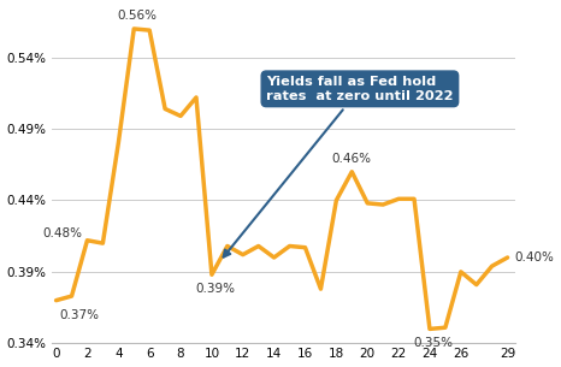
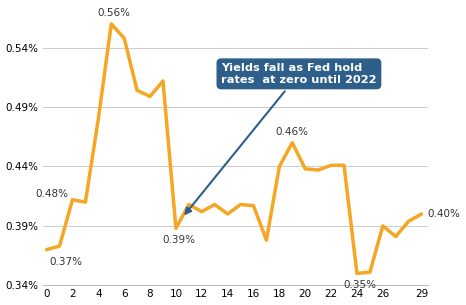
6: 0.559% -> 0.548%
